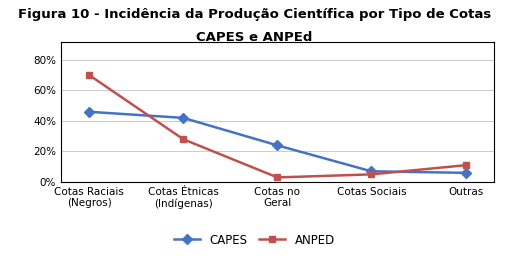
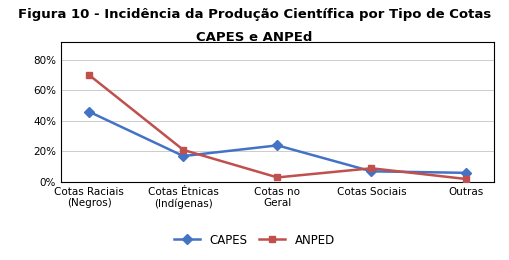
CAPES/Cotas Étnicas (Indígenas): 42% -> 17%
ANPED/Cotas Étnicas (Indígenas): 28% -> 21%
ANPED/Cotas Sociais: 5% -> 9%
ANPED/Outras: 11% -> 2%
